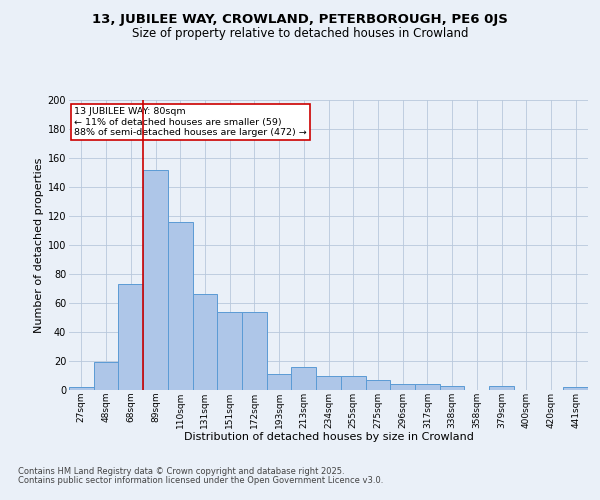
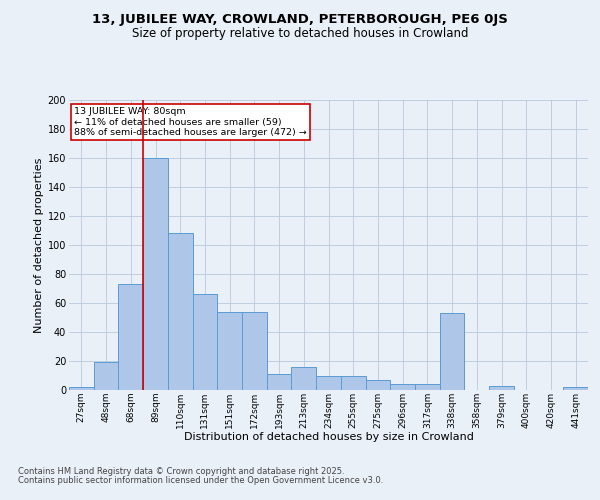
89sqm: 152 -> 160
110sqm: 116 -> 108
338sqm: 3 -> 53
